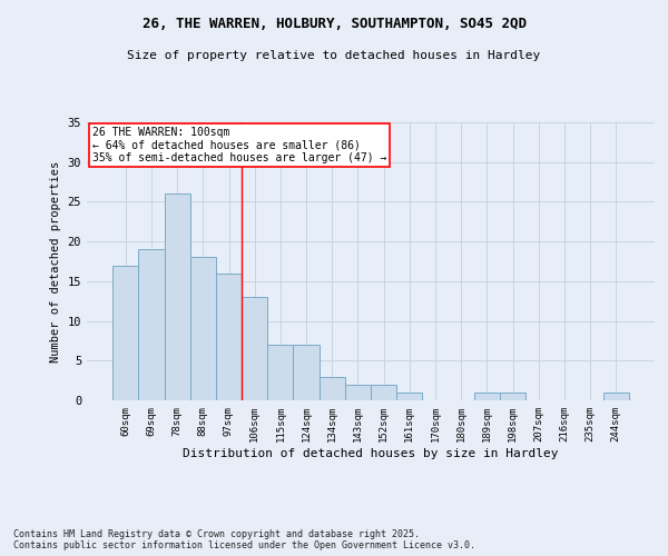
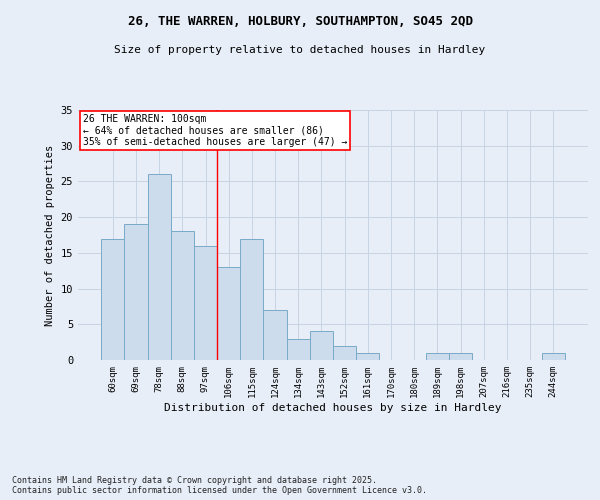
115sqm: 7 -> 17
143sqm: 2 -> 4
